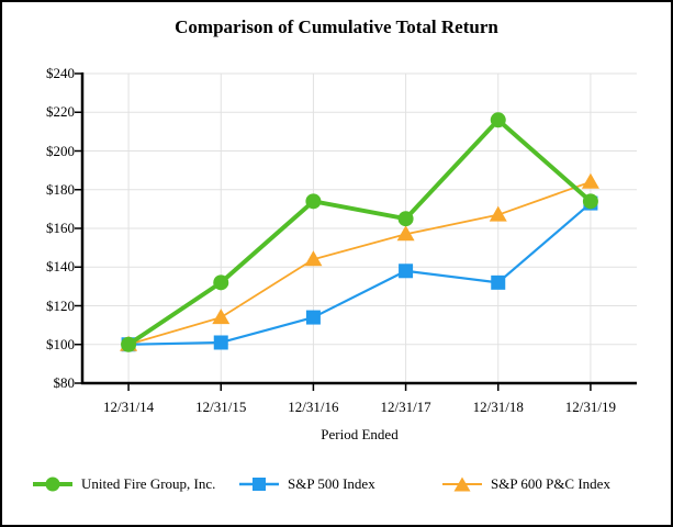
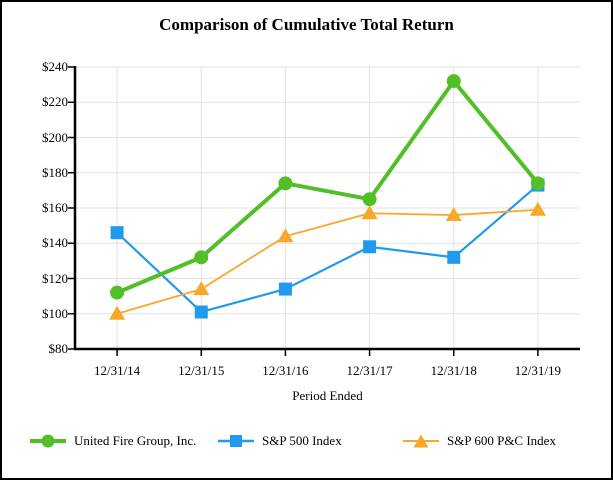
United Fire Group, Inc./12/31/14: $100 -> $112
S&P 500 Index/12/31/14: $100 -> $146
United Fire Group, Inc./12/31/18: $216 -> $232
S&P 600 P&C Index/12/31/18: $167 -> $156
S&P 600 P&C Index/12/31/19: $184 -> $159
